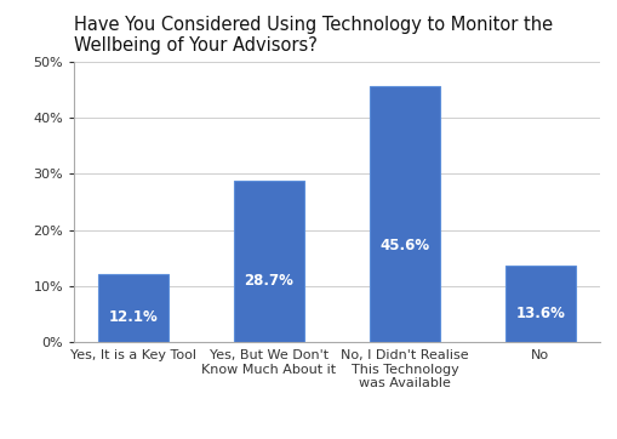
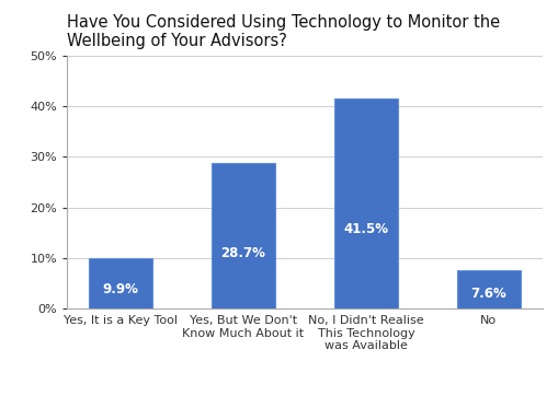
Yes, It is a Key Tool: 12.1% -> 9.9%
No, I Didn't Realise This Technology was Available: 45.6% -> 41.5%
No: 13.6% -> 7.6%
